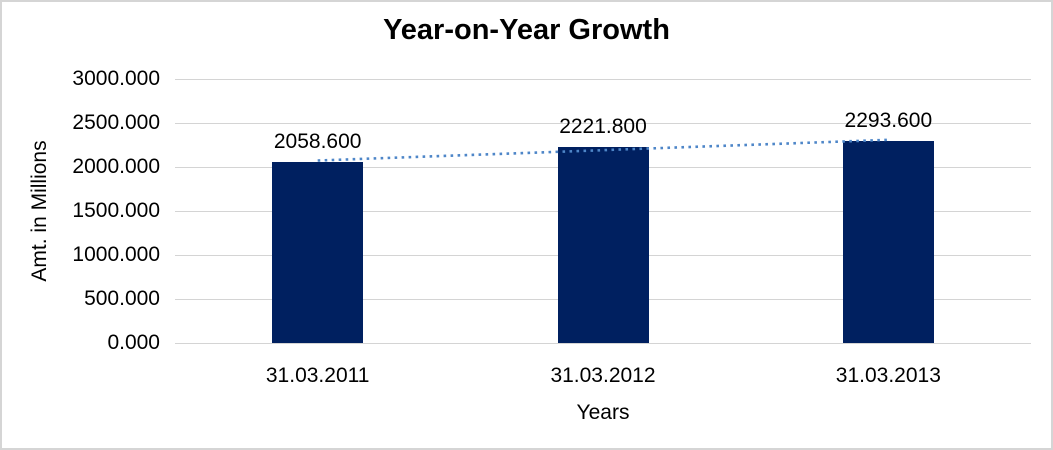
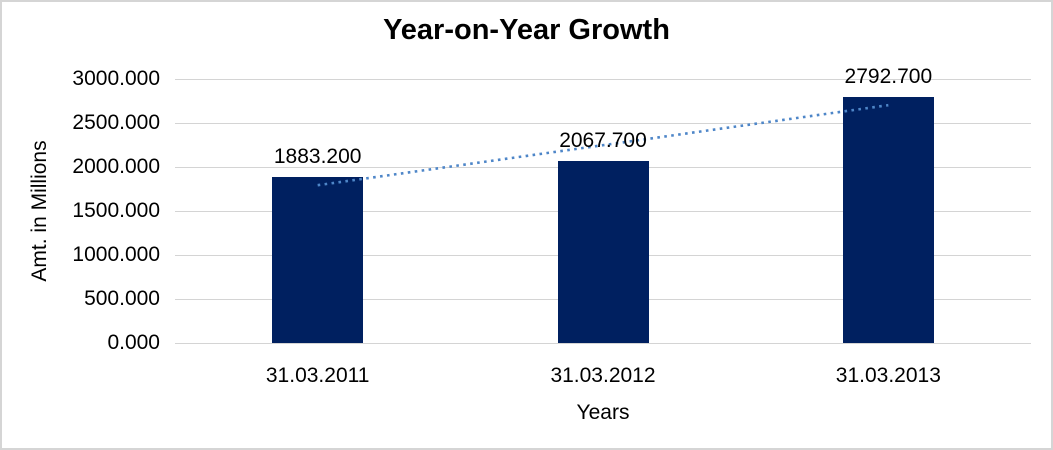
31.03.2011: 2058.600 -> 1883.200
31.03.2012: 2221.800 -> 2067.700
31.03.2013: 2293.600 -> 2792.700
